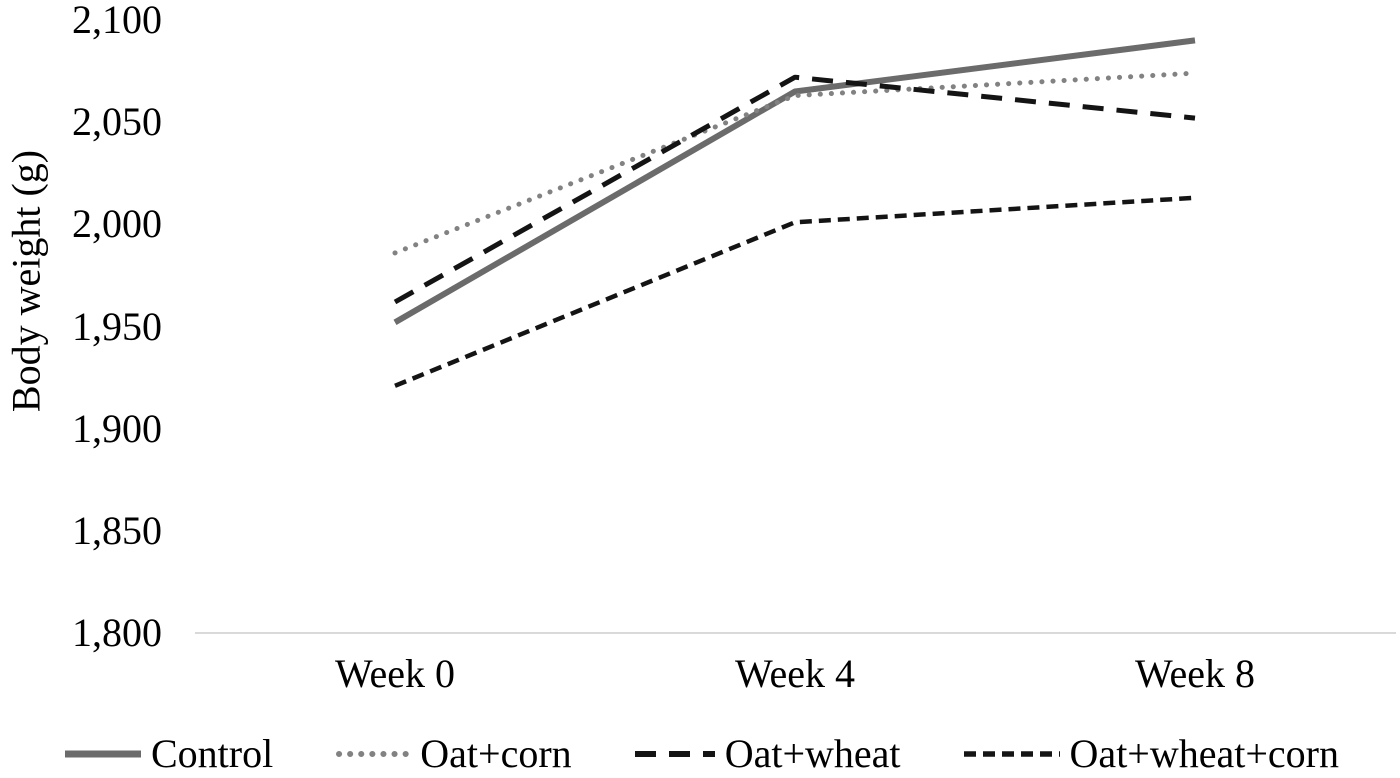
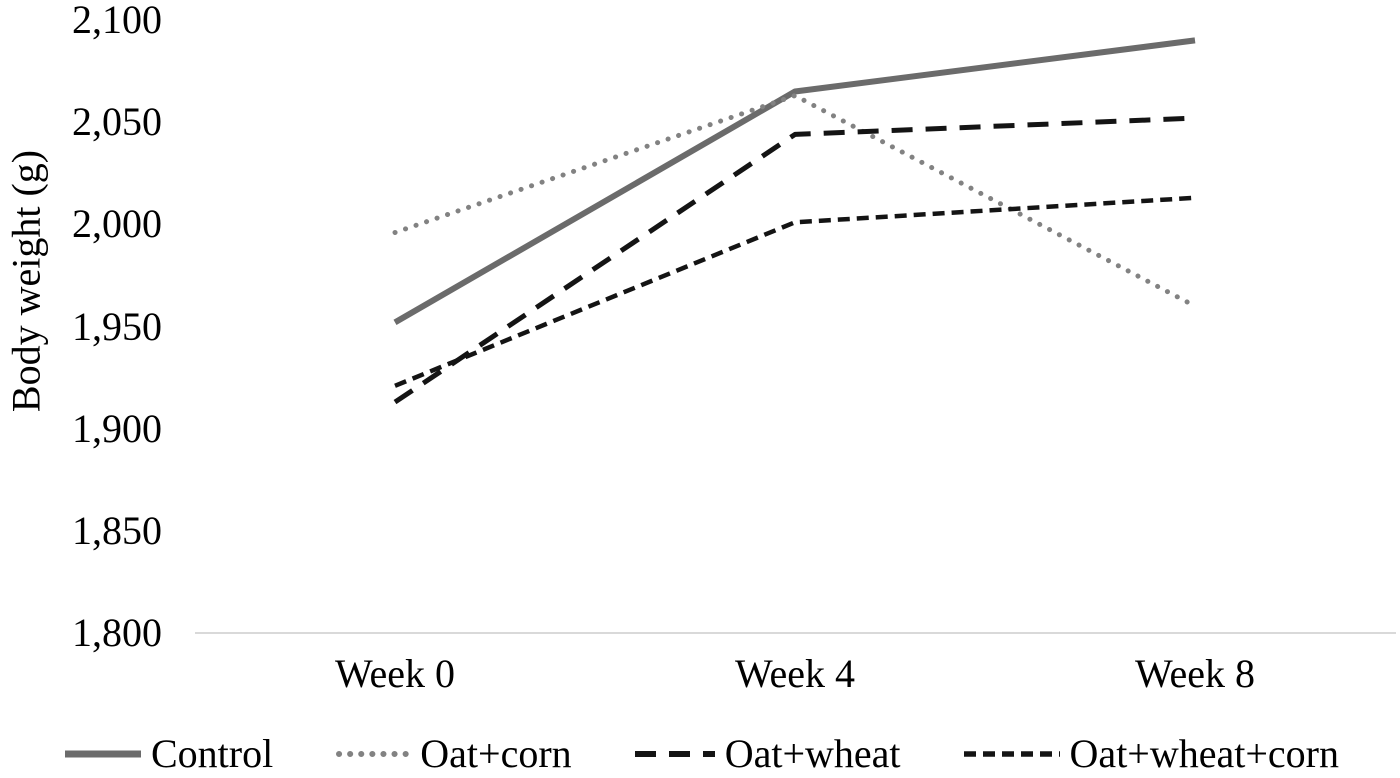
Oat+corn/Week 0: 1986 -> 1996
Oat+wheat/Week 0: 1962 -> 1913
Oat+wheat/Week 4: 2072 -> 2044
Oat+corn/Week 8: 2074 -> 1960
